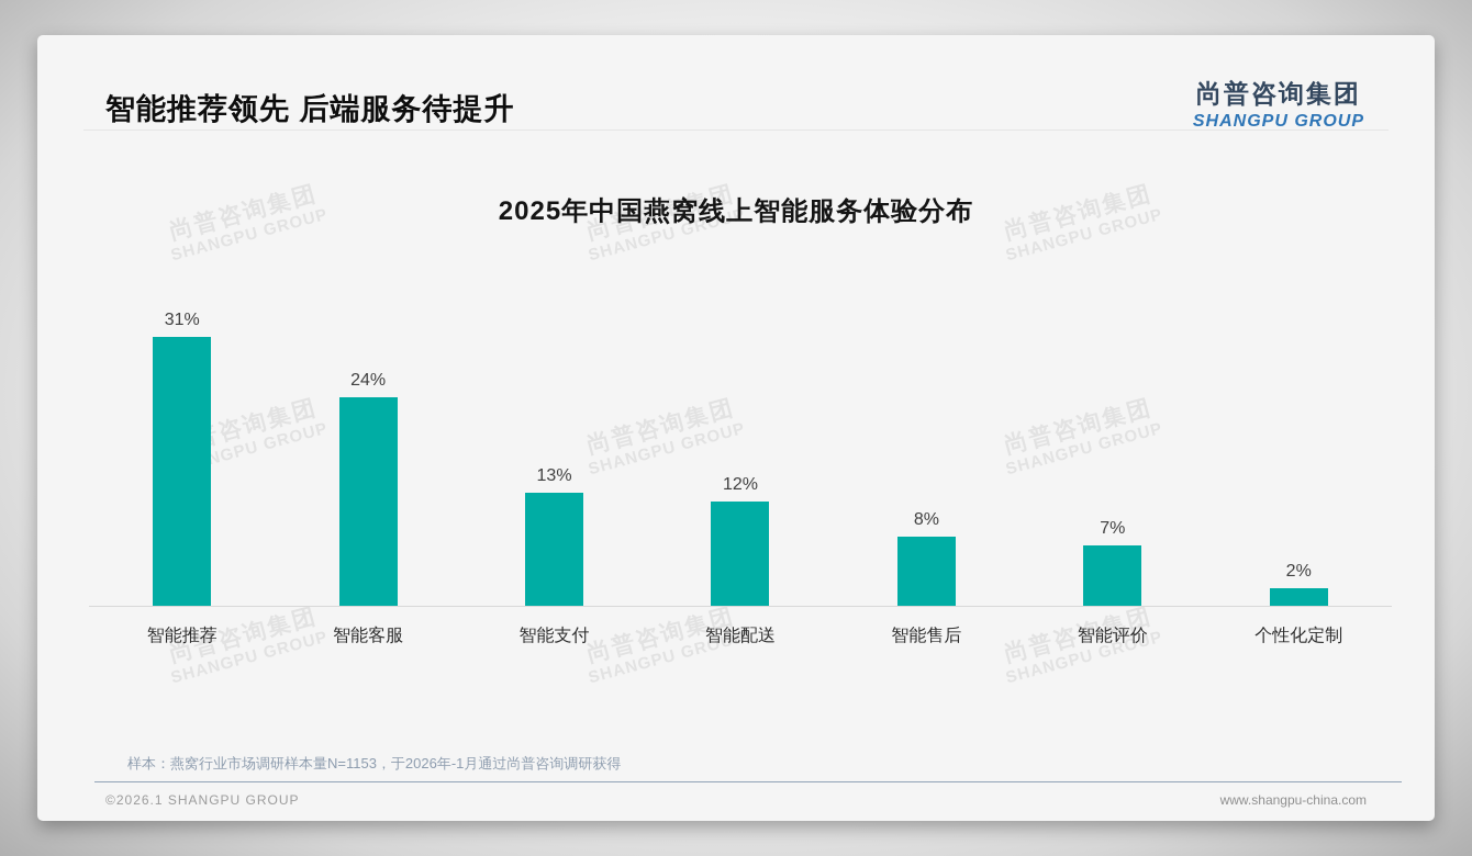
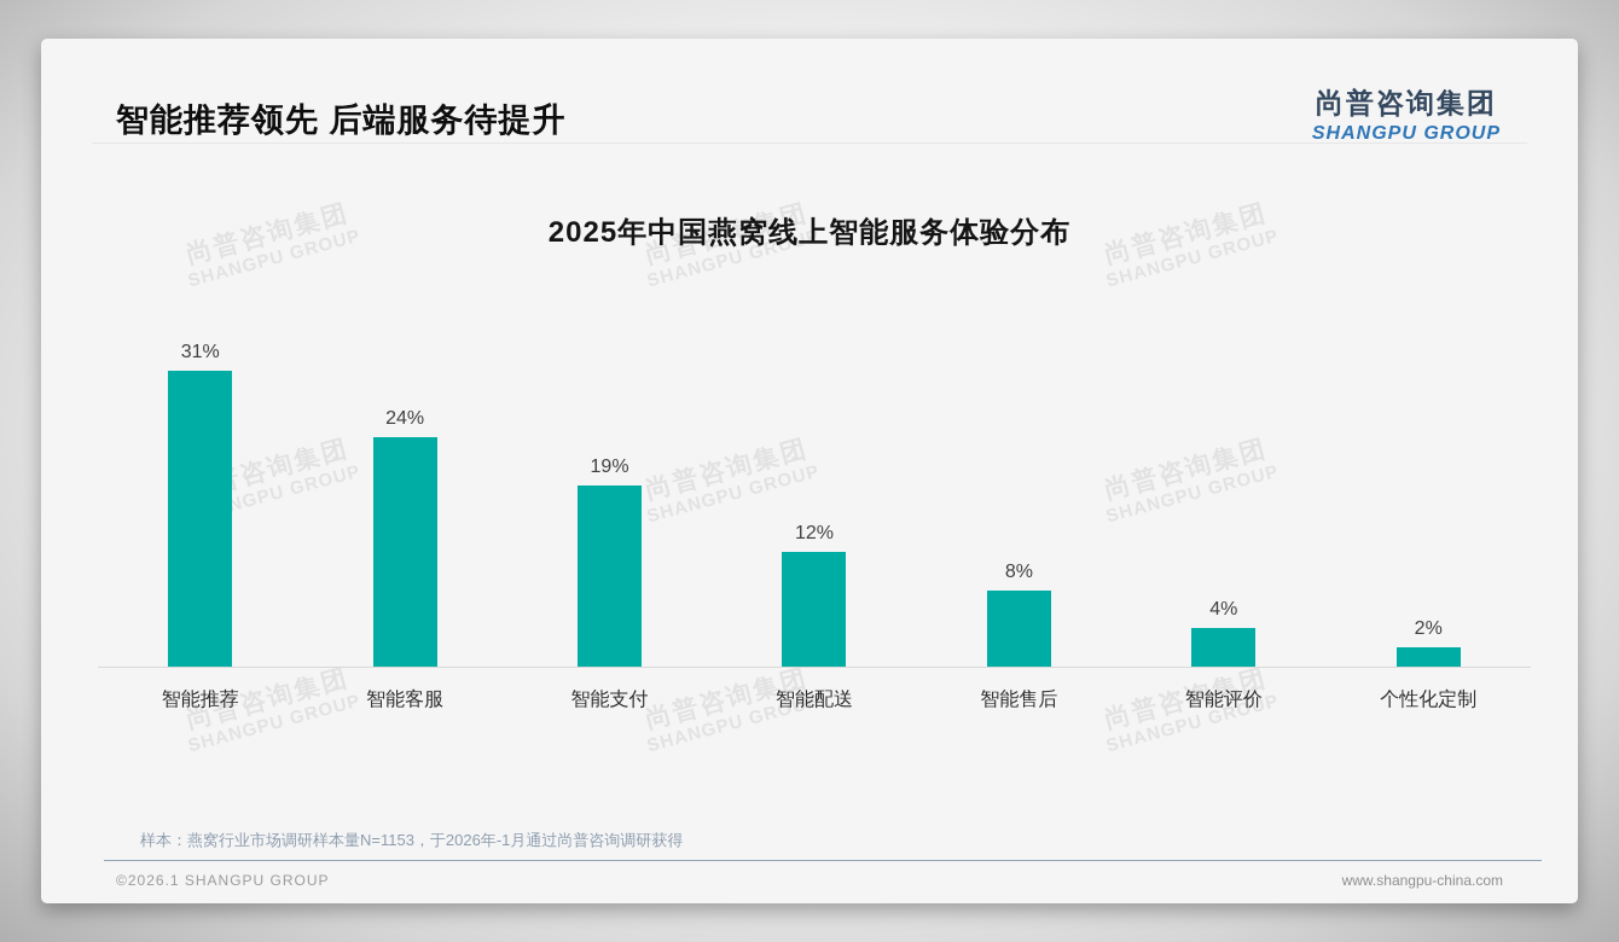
智能支付: 13% -> 19%
智能评价: 7% -> 4%
